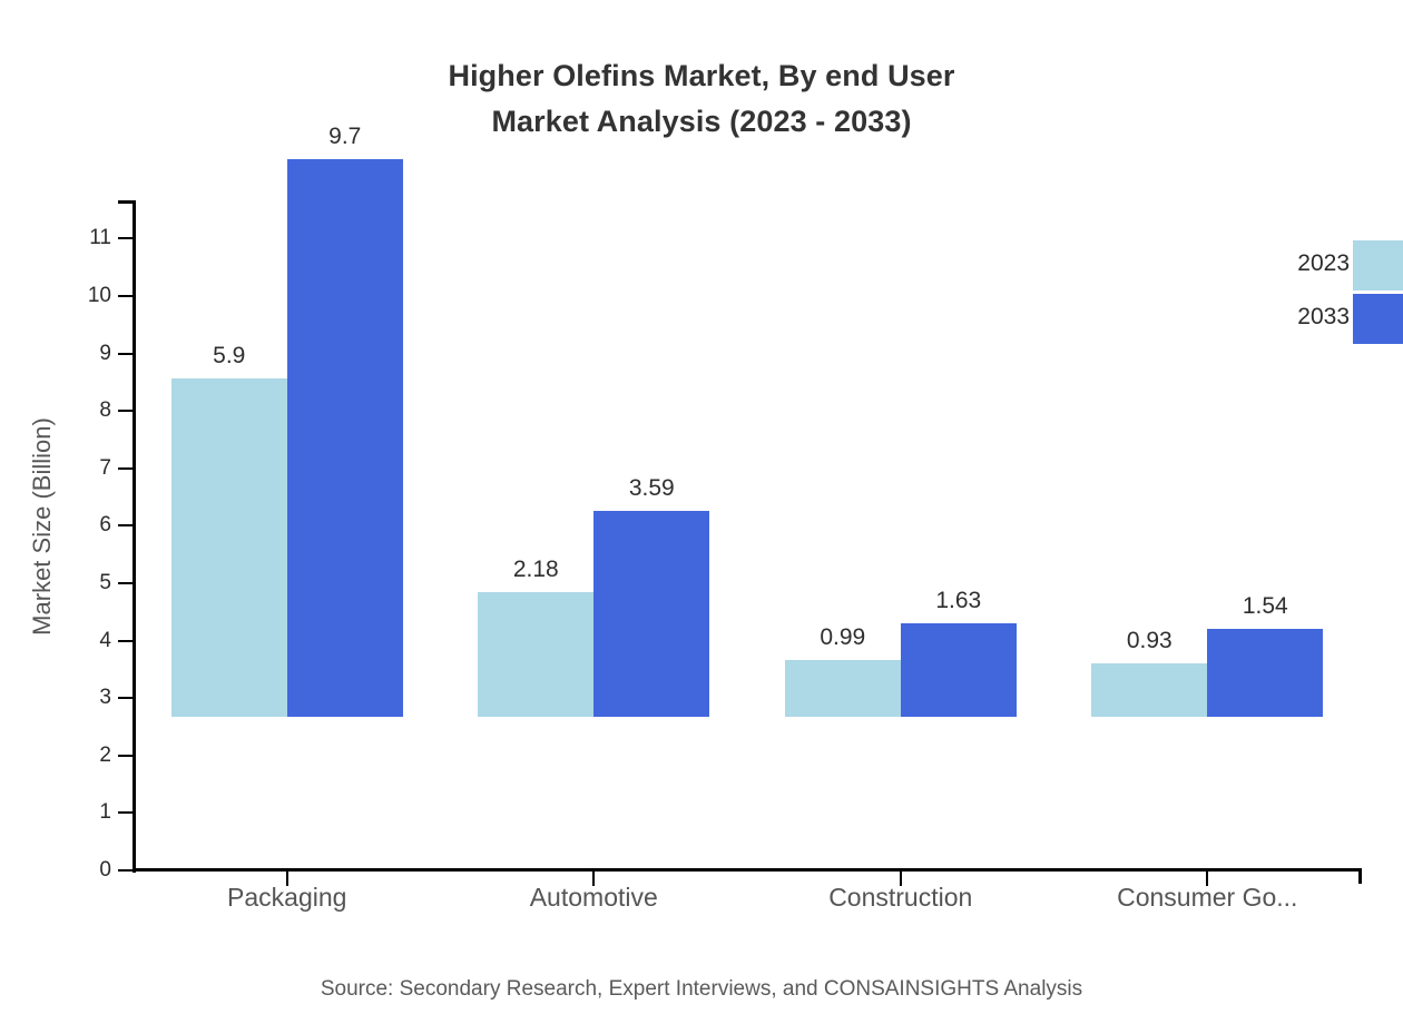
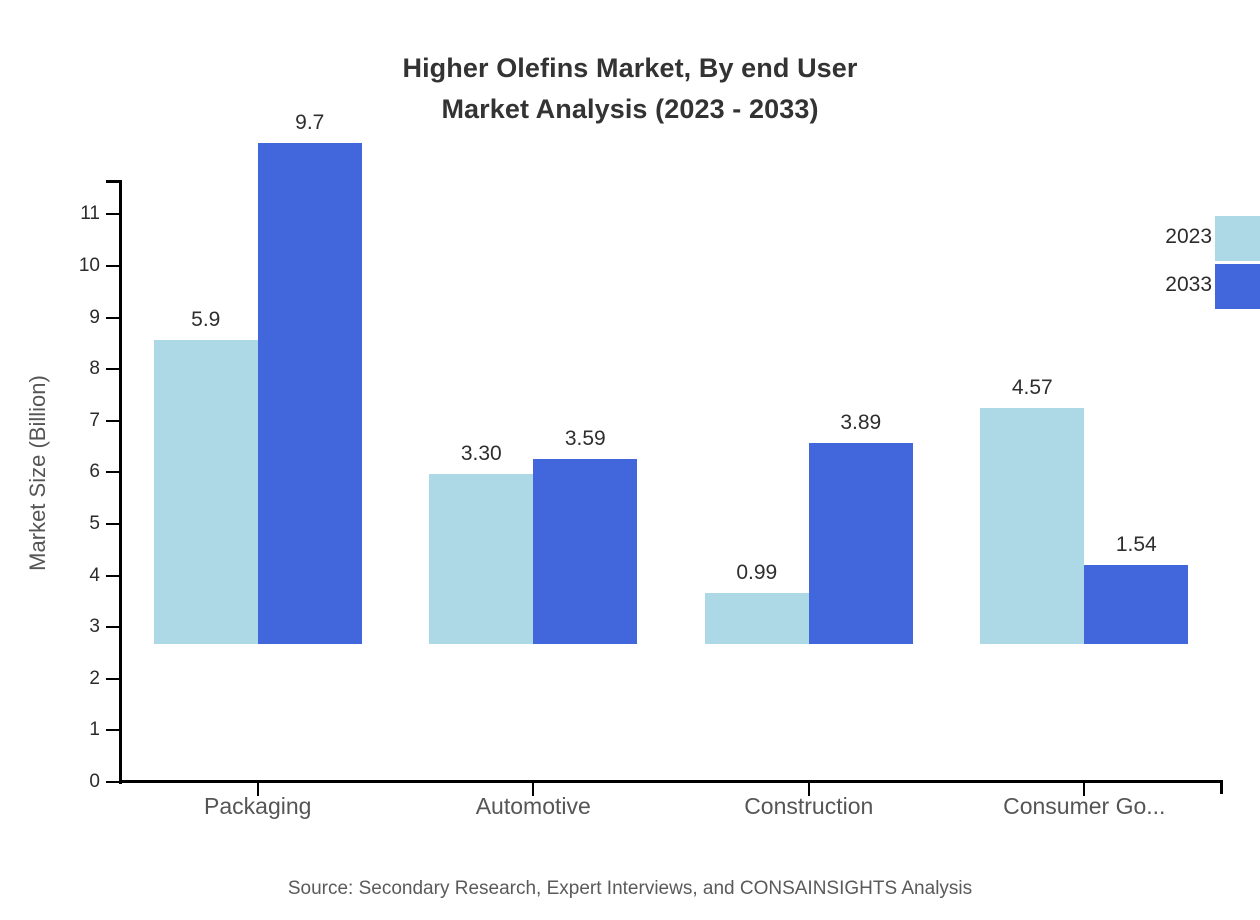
2023/Automotive: 2.18 -> 3.30
2033/Construction: 1.63 -> 3.89
2023/Consumer Go...: 0.93 -> 4.57
